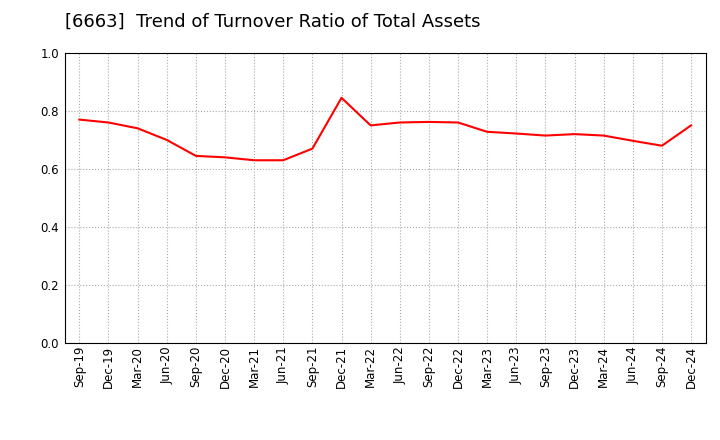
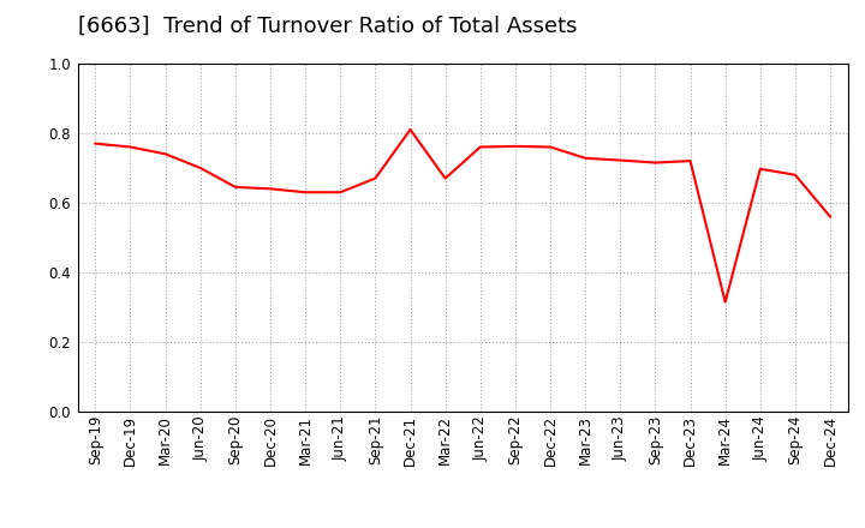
Dec-21: 0.845 -> 0.810
Mar-22: 0.750 -> 0.670
Mar-24: 0.715 -> 0.315
Dec-24: 0.750 -> 0.560
